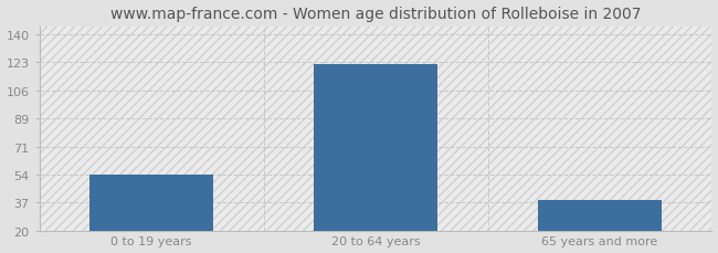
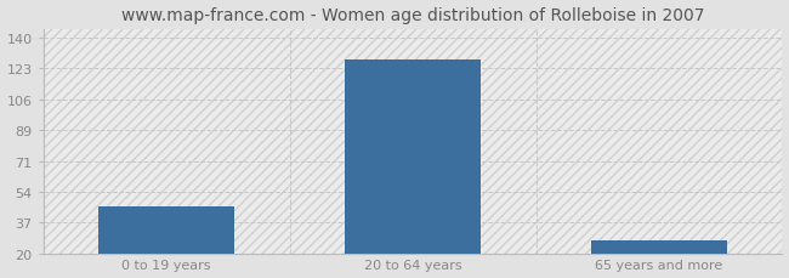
0 to 19 years: 54 -> 46
20 to 64 years: 122 -> 128
65 years and more: 39 -> 27
